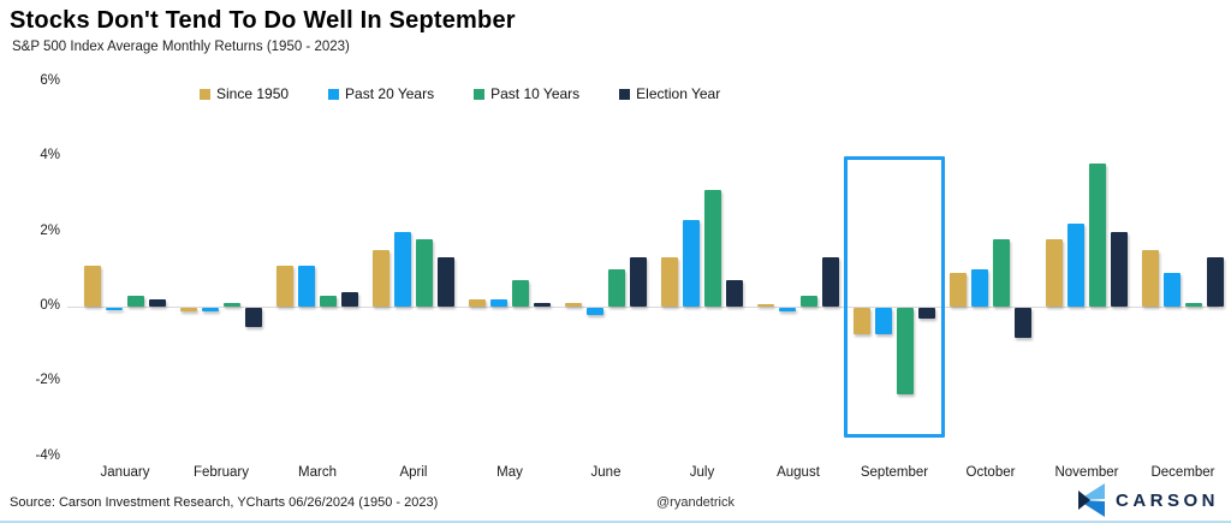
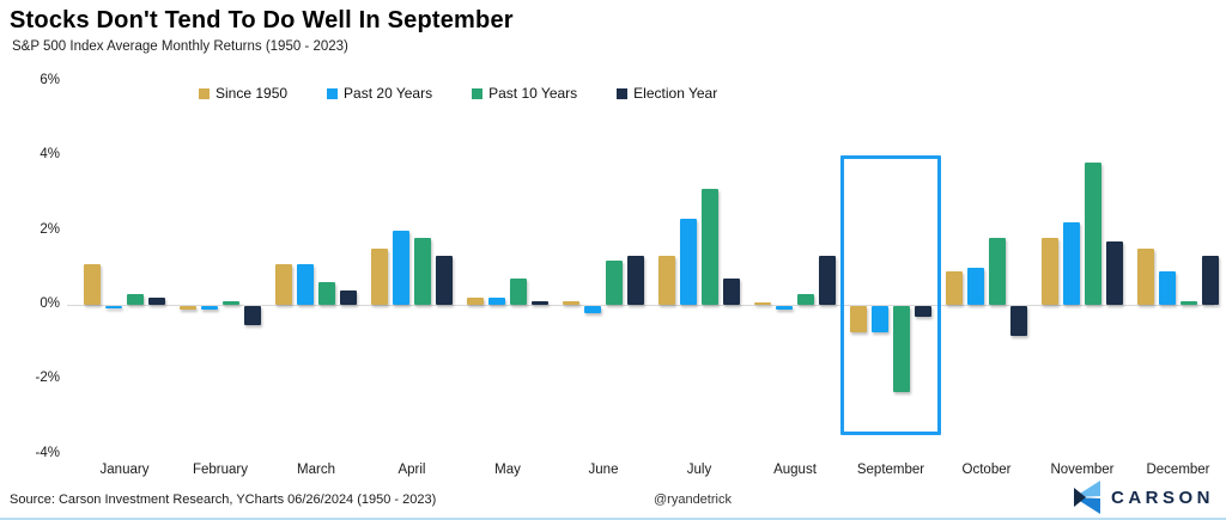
Past 10 Years/March: 0.3% -> 0.6%
Past 10 Years/June: 1.0% -> 1.2%
Election Year/November: 2.0% -> 1.7%
